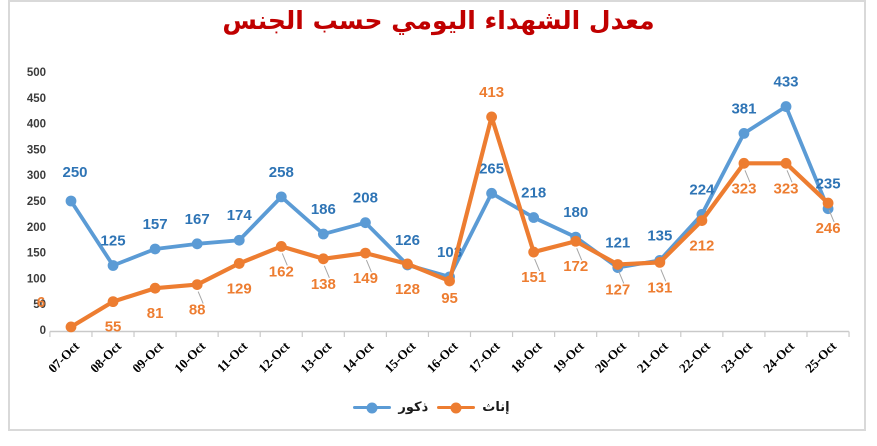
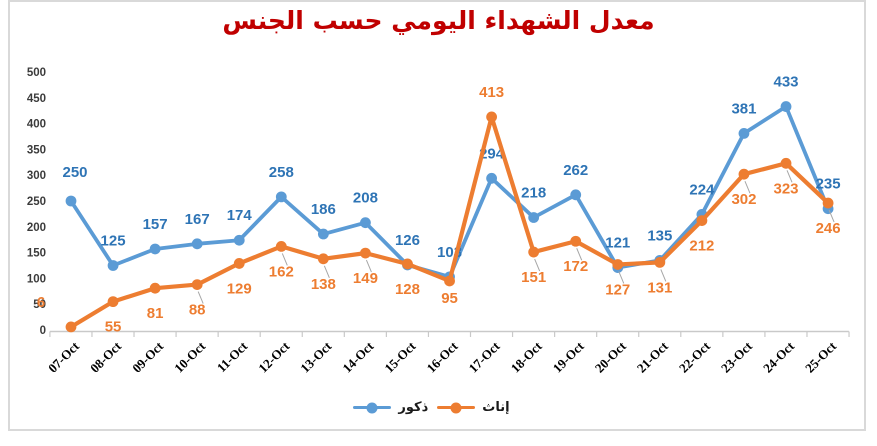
ذكور/17-Oct: 265 -> 294
ذكور/19-Oct: 180 -> 262
إناث/23-Oct: 323 -> 302
